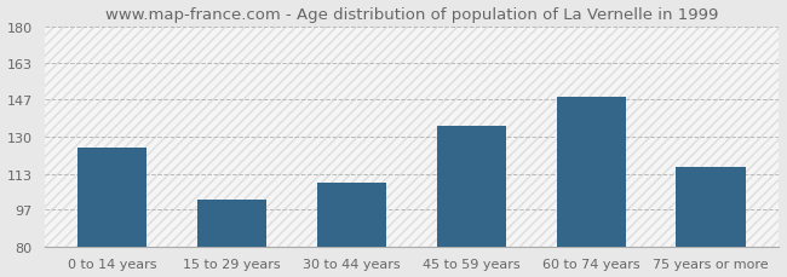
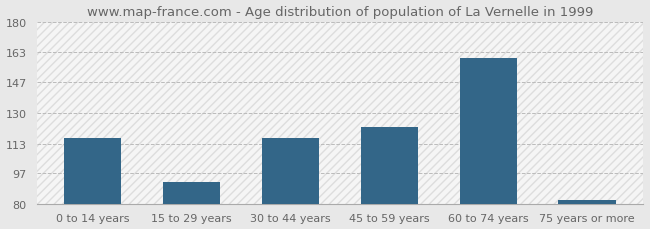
0 to 14 years: 125 -> 116
15 to 29 years: 101 -> 92
30 to 44 years: 109 -> 116
45 to 59 years: 135 -> 122
60 to 74 years: 148 -> 160
75 years or more: 116 -> 82
